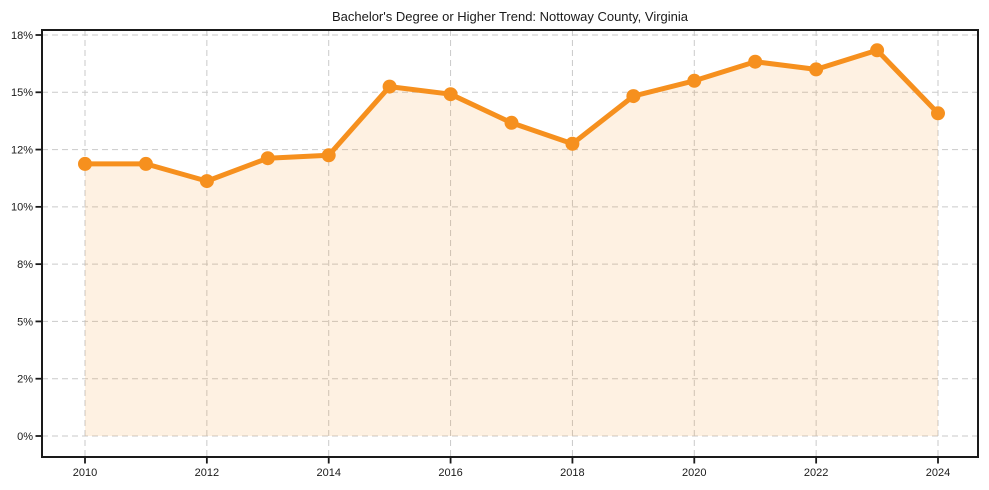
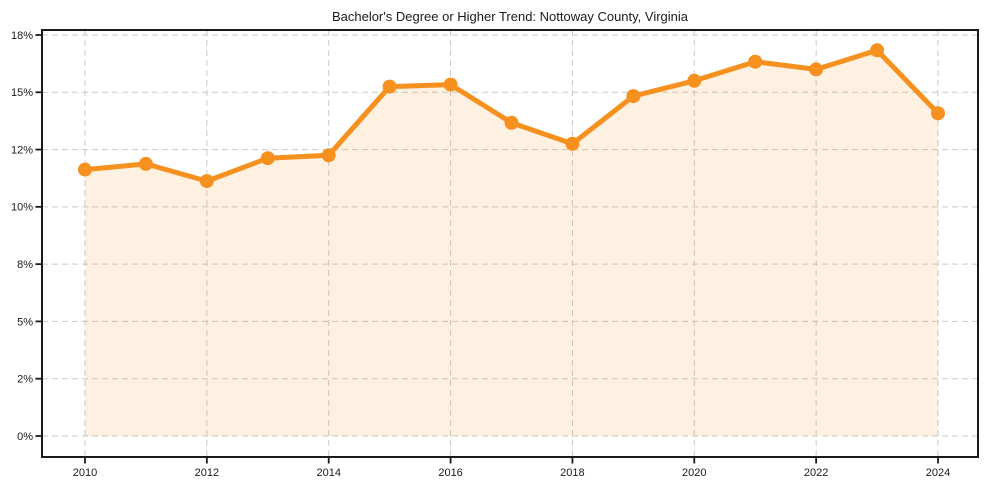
2010: 11.5% -> 11.3%
2016: 14.9% -> 15.4%
